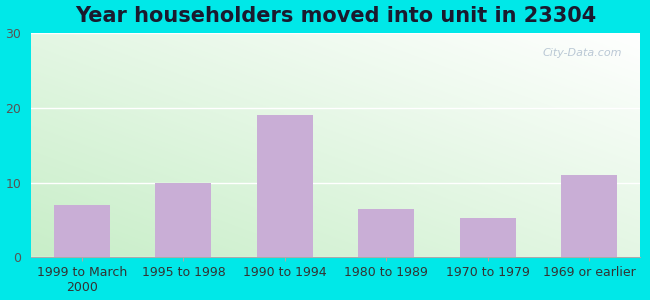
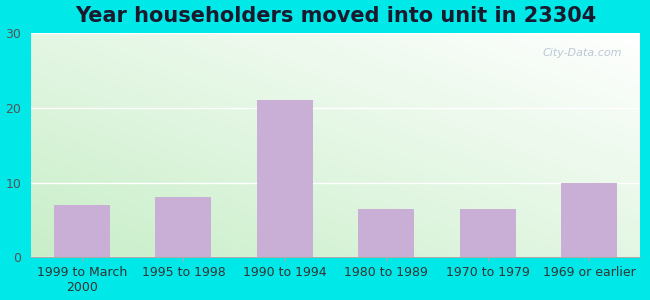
1995 to 1998: 10.0 -> 8.0
1990 to 1994: 19.0 -> 21.0
1970 to 1979: 5.2 -> 6.5
1969 or earlier: 11.0 -> 10.0
